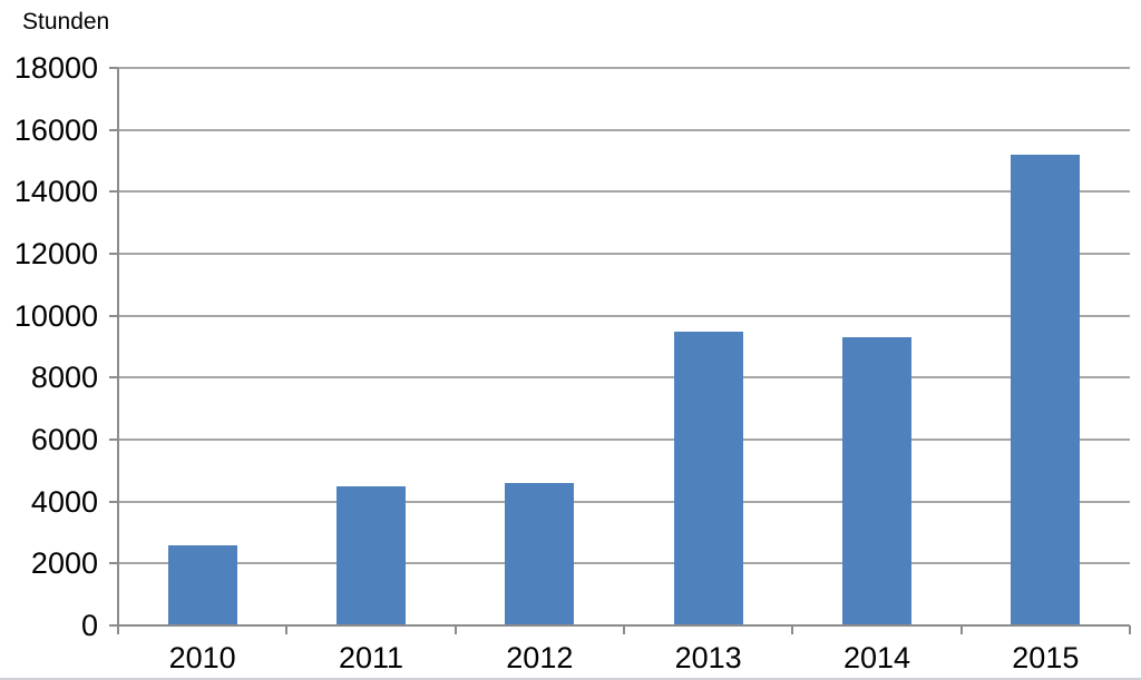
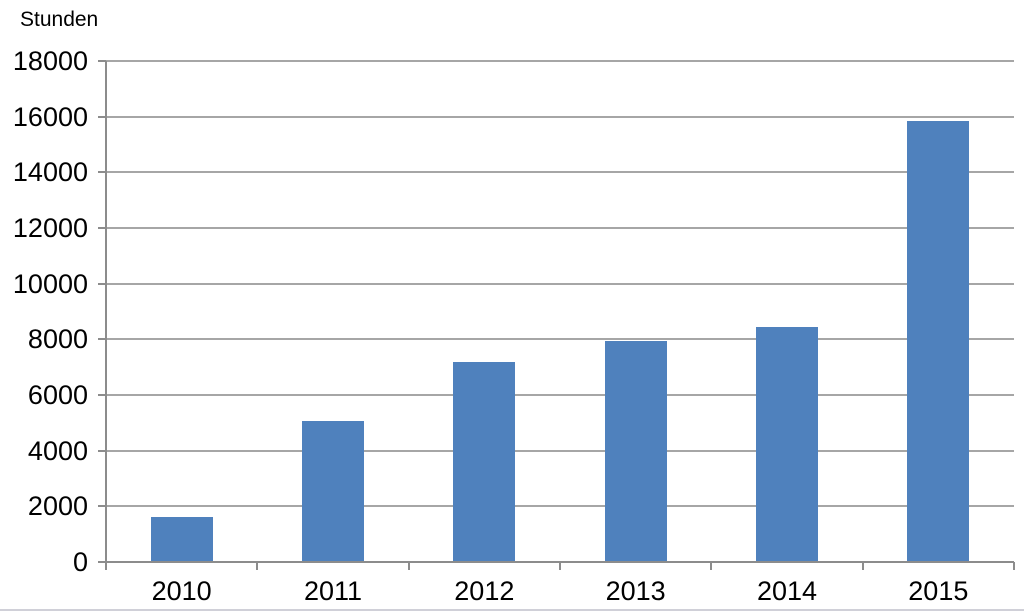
2010: 2600 -> 1600
2011: 4500 -> 5000
2012: 4600 -> 7200
2013: 9500 -> 8000
2014: 9300 -> 8400
2015: 15200 -> 15800
